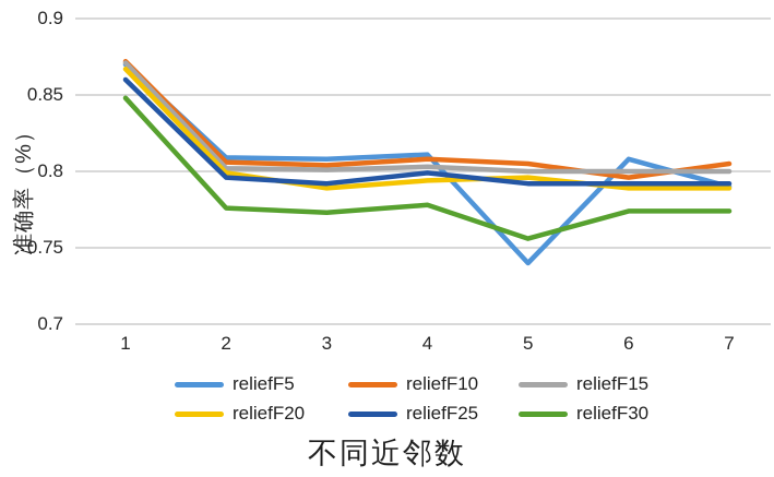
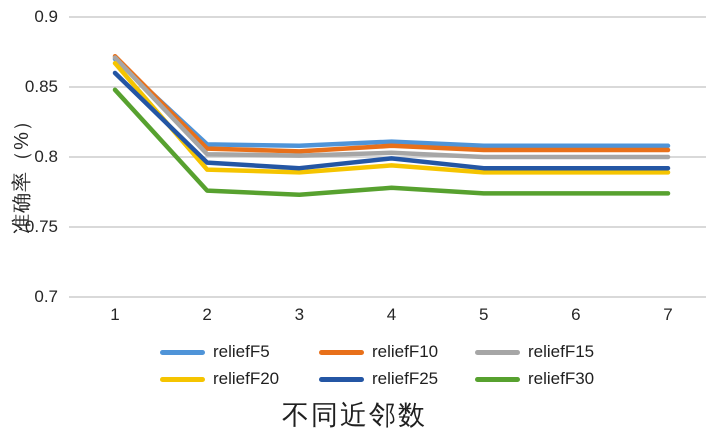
reliefF20/2: 0.799 -> 0.791
reliefF5/5: 0.740 -> 0.808
reliefF20/5: 0.796 -> 0.789
reliefF30/5: 0.756 -> 0.774
reliefF10/6: 0.796 -> 0.805
reliefF5/7: 0.790 -> 0.808
